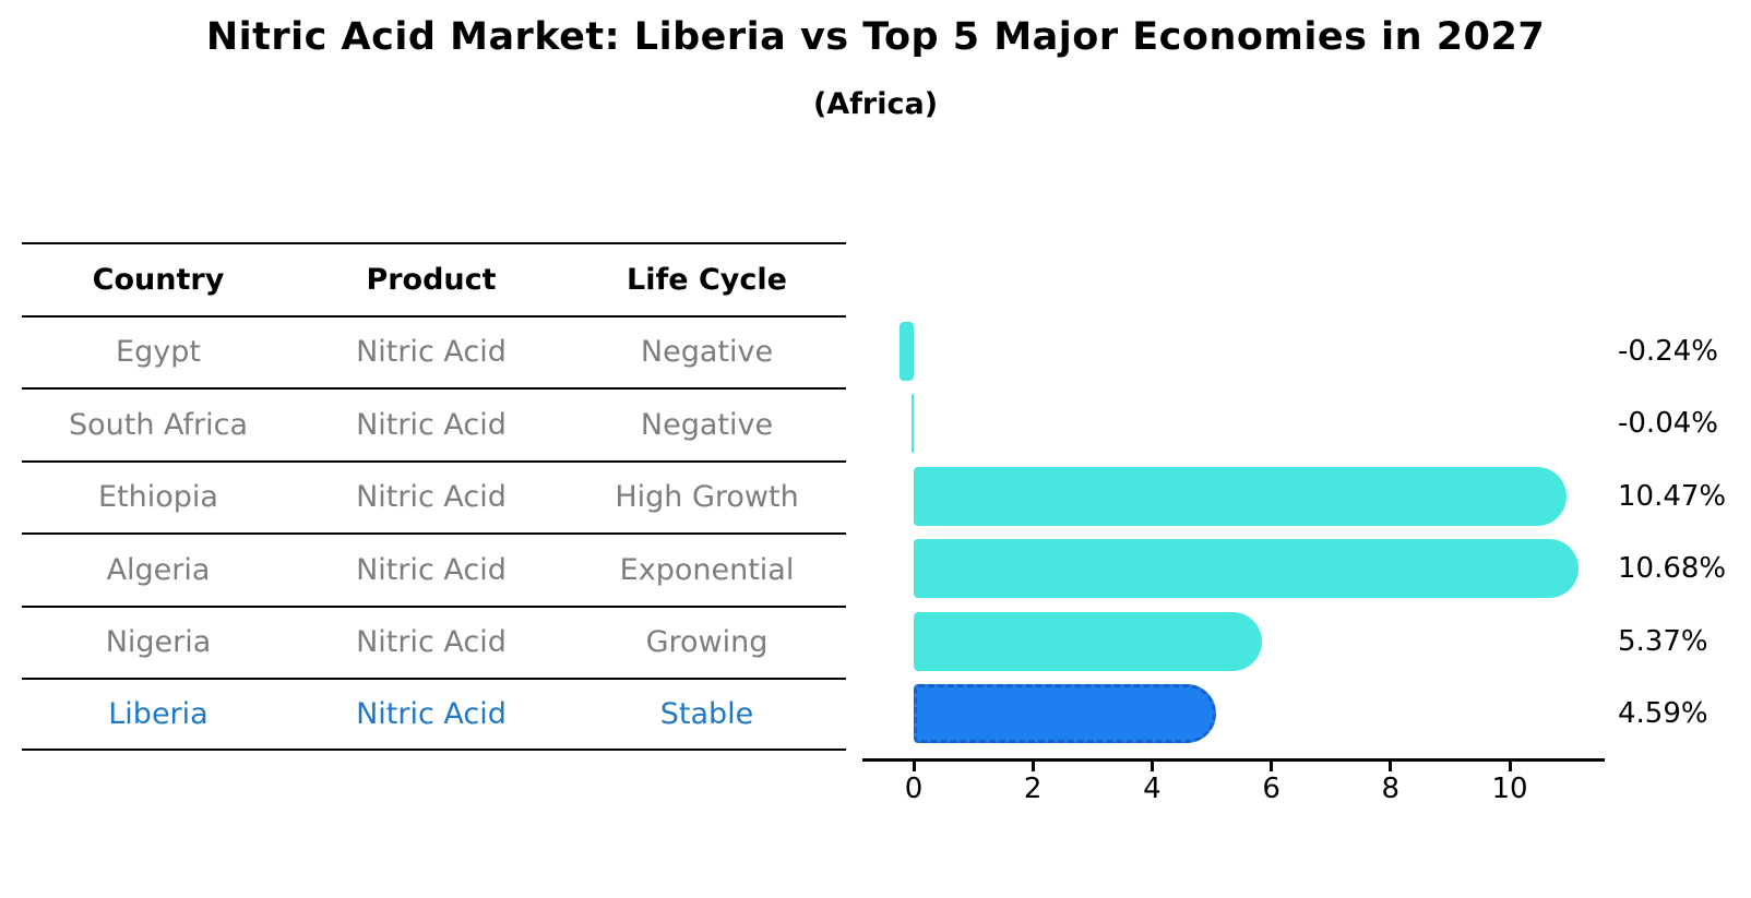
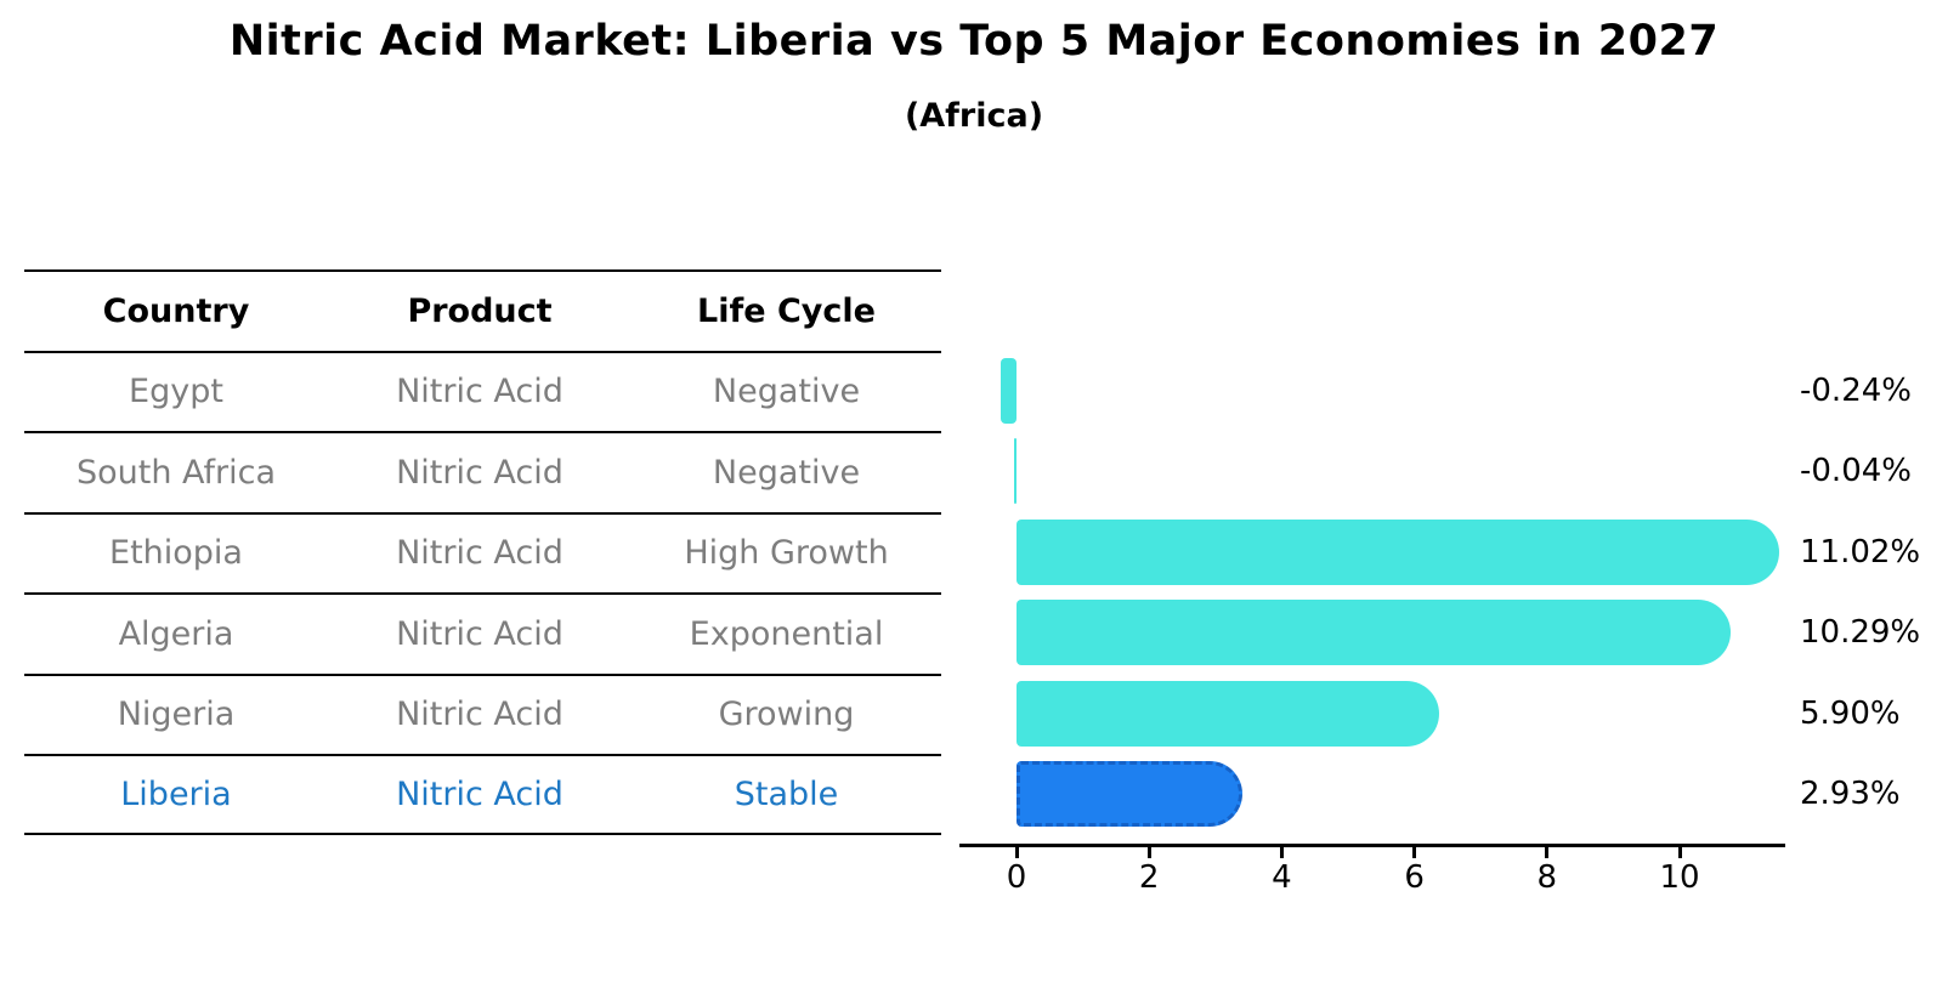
Ethiopia: 10.47% -> 11.02%
Algeria: 10.68% -> 10.29%
Nigeria: 5.37% -> 5.90%
Liberia: 4.59% -> 2.93%
